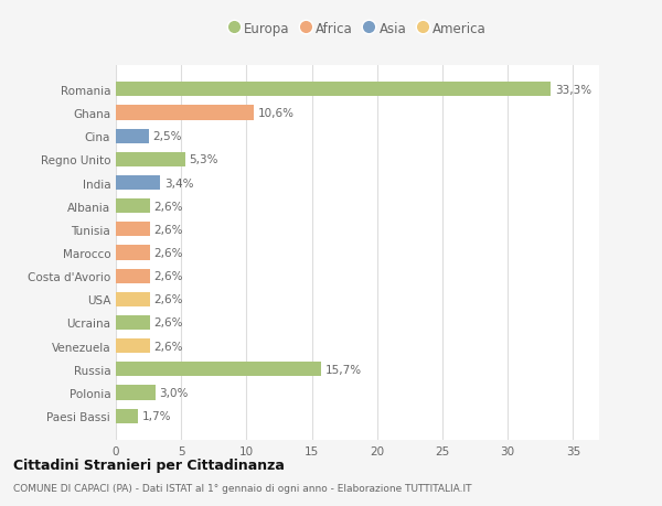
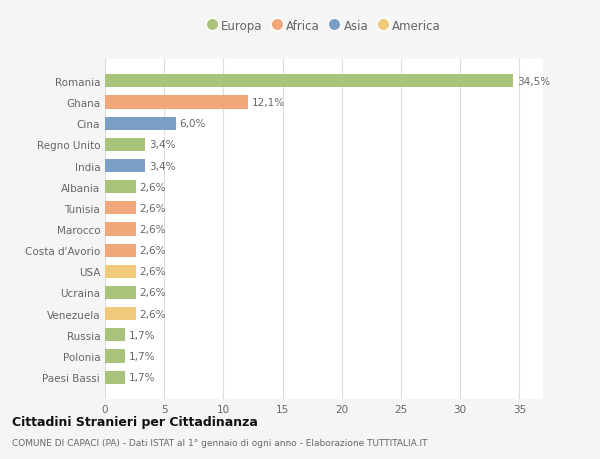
Romania: 33,3% -> 34,5%
Ghana: 10,6% -> 12,1%
Cina: 2,5% -> 6,0%
Regno Unito: 5,3% -> 3,4%
Russia: 15,7% -> 1,7%
Polonia: 3,0% -> 1,7%
